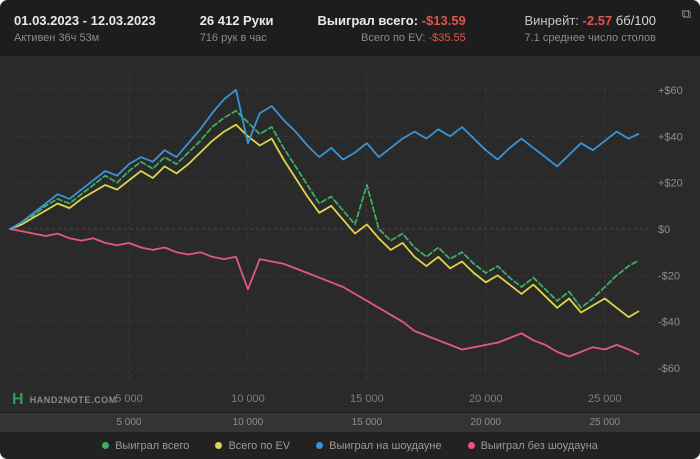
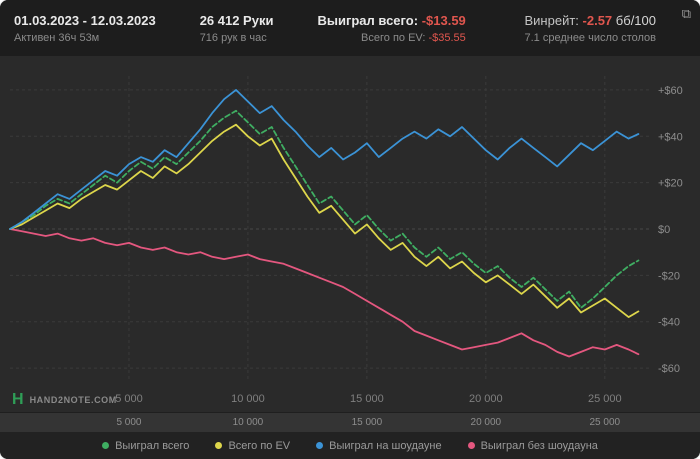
Выиграл на шоудауне/10000: $37 -> $55
Выиграл без шоудауна/10000: -$26 -> -$11
Выиграл всего/15000: $19 -> $6
